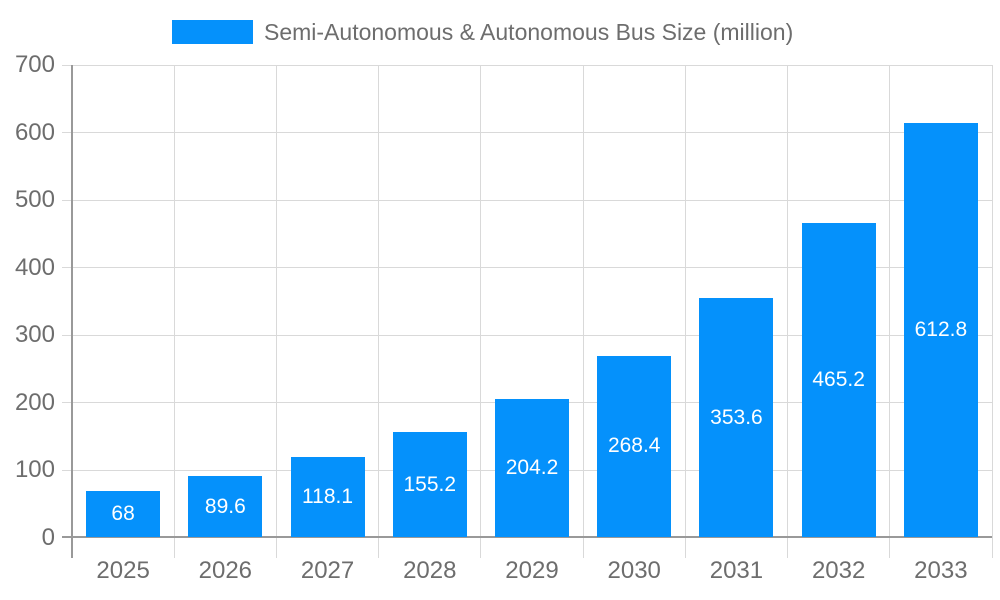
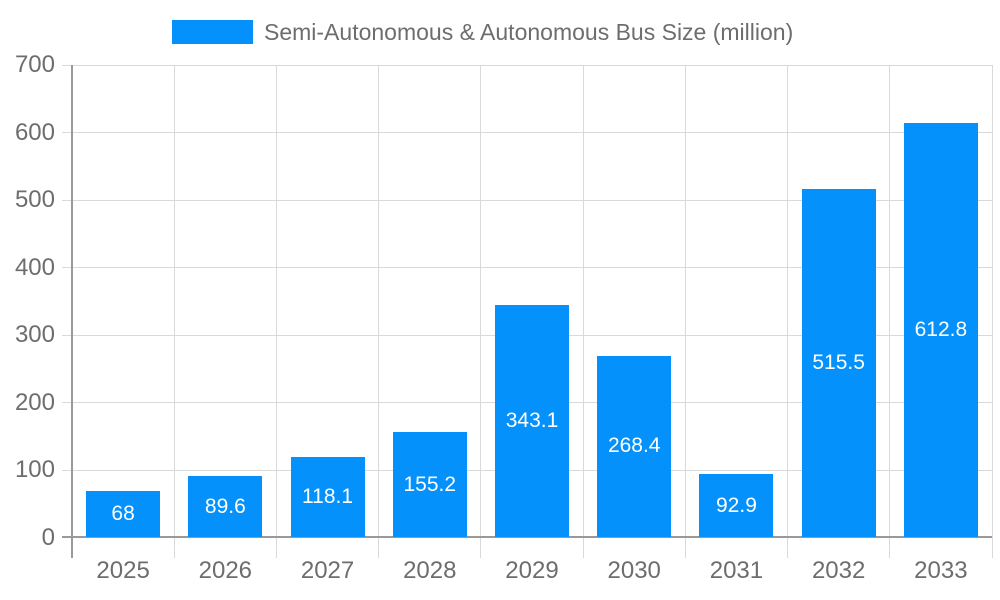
2029: 204.2 -> 343.1
2031: 353.6 -> 92.9
2032: 465.2 -> 515.5
